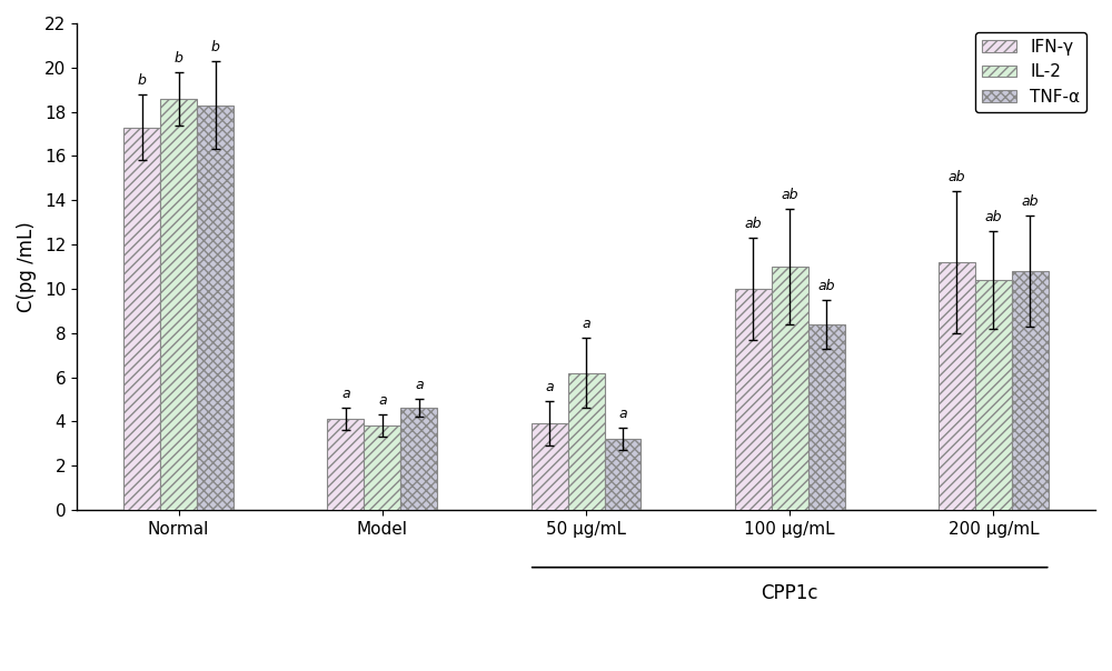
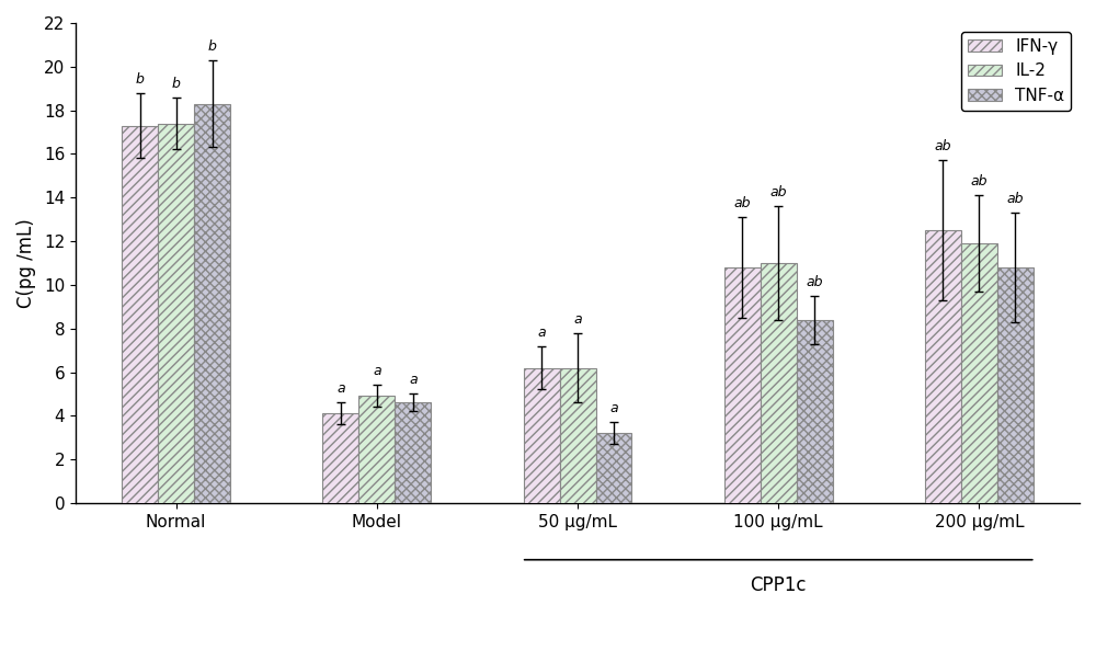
IL-2/Normal: 18.6 -> 17.4
IL-2/Model: 3.8 -> 4.9
IFN-γ/50 μg/mL: 3.9 -> 6.2
IFN-γ/100 μg/mL: 10.0 -> 10.8
IFN-γ/200 μg/mL: 11.2 -> 12.5
IL-2/200 μg/mL: 10.4 -> 11.9
